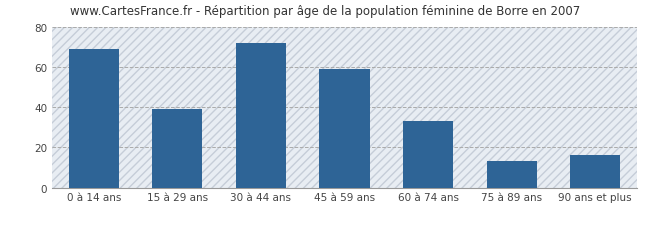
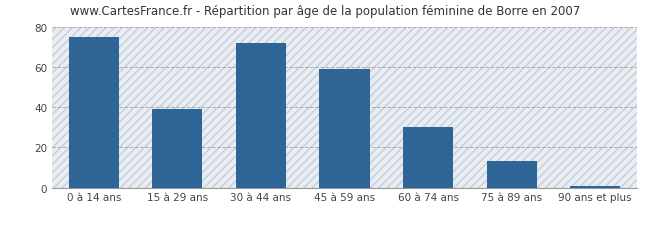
0 à 14 ans: 69 -> 75
60 à 74 ans: 33 -> 30
90 ans et plus: 16 -> 1
